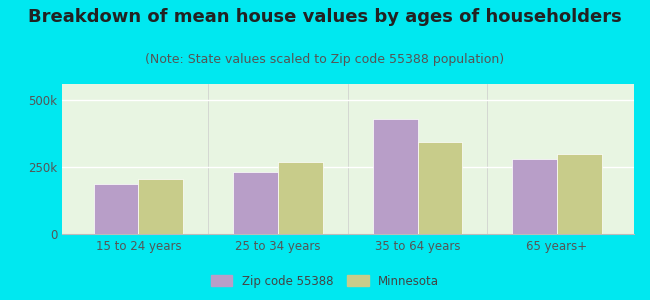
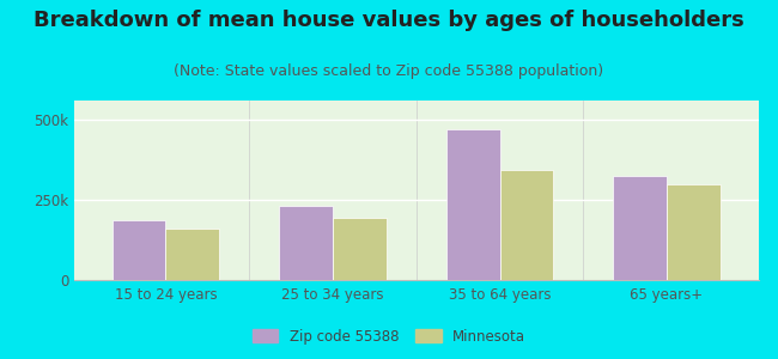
Minnesota/15 to 24 years: 205k -> 160k
Minnesota/25 to 34 years: 268k -> 195k
Zip code 55388/35 to 64 years: 430k -> 470k
Zip code 55388/65 years+: 280k -> 325k
